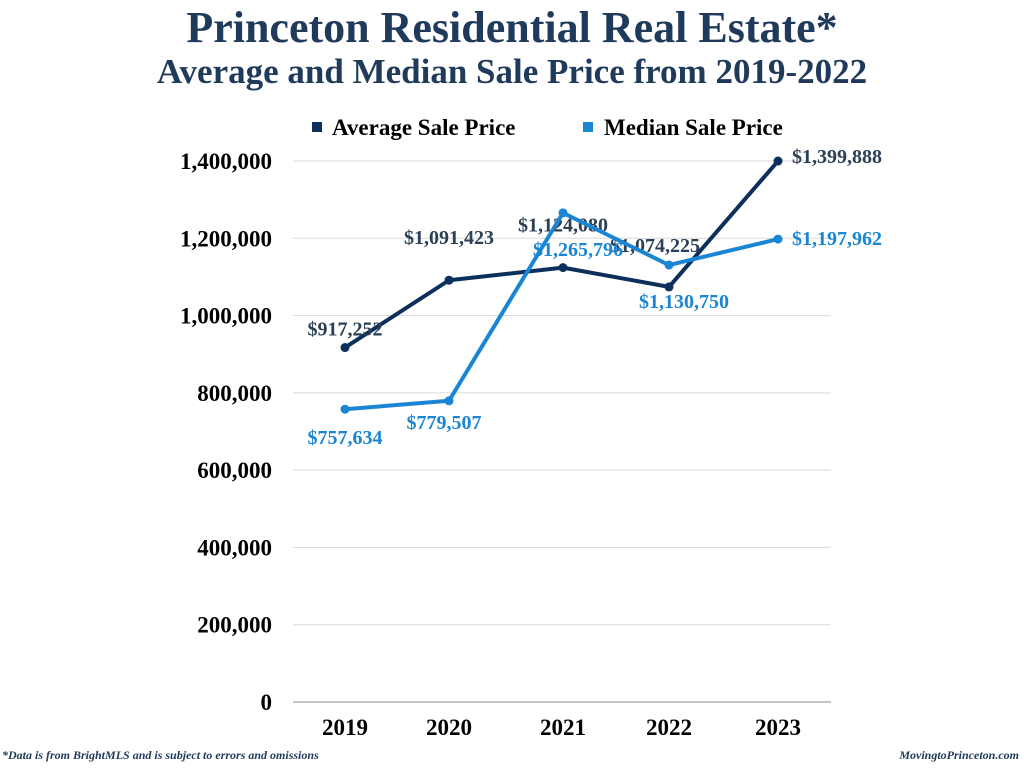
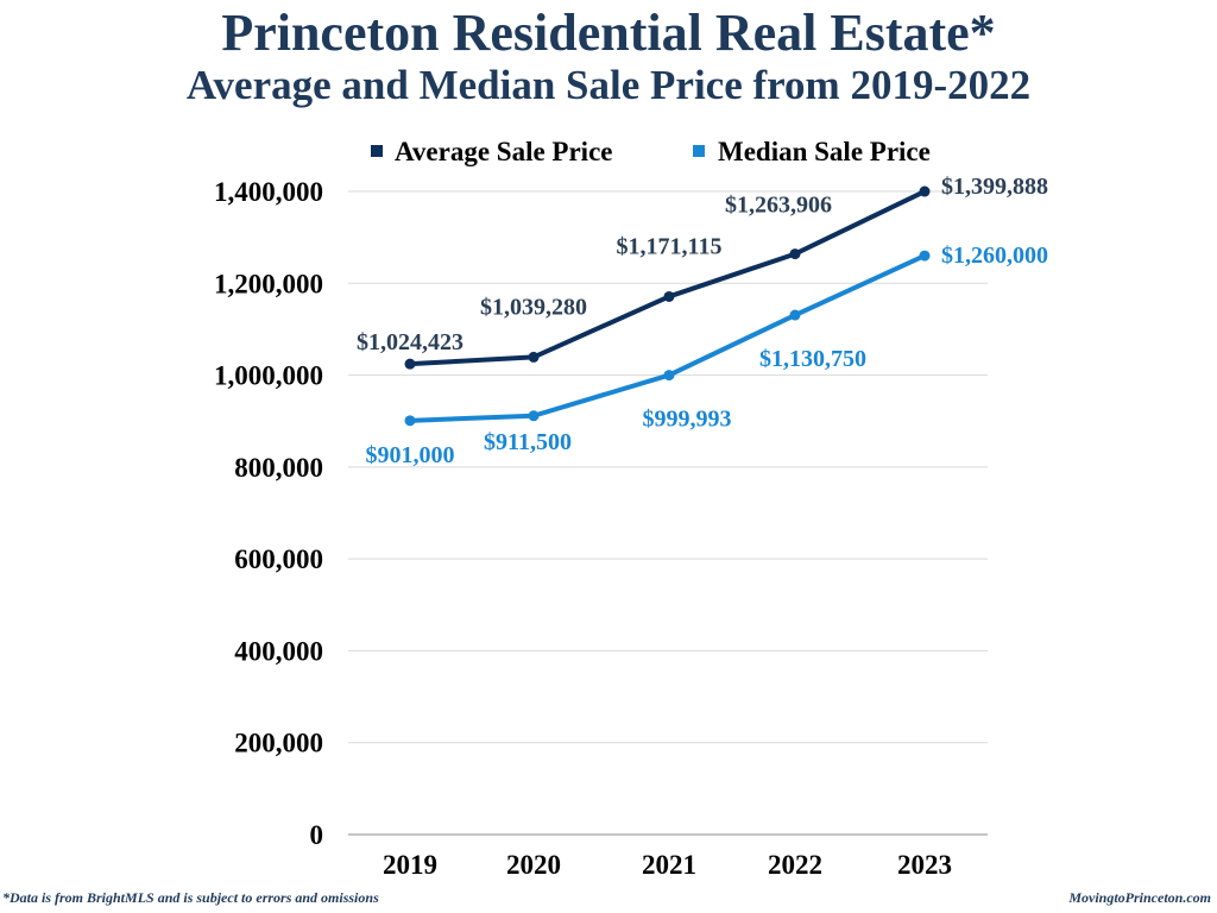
Average Sale Price/2019: $917,252 -> $1,024,423
Median Sale Price/2019: $757,634 -> $901,000
Average Sale Price/2020: $1,091,423 -> $1,039,280
Median Sale Price/2020: $779,507 -> $911,500
Average Sale Price/2021: $1,124,080 -> $1,171,115
Median Sale Price/2021: $1,265,796 -> $999,993
Average Sale Price/2022: $1,074,225 -> $1,263,906
Median Sale Price/2023: $1,197,962 -> $1,260,000
